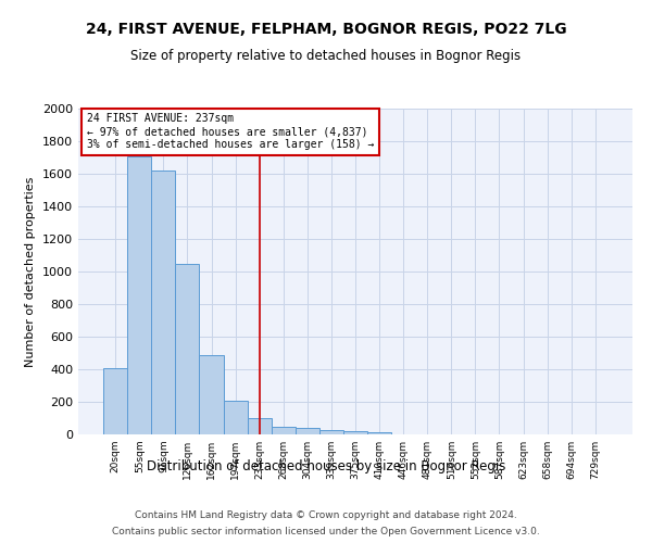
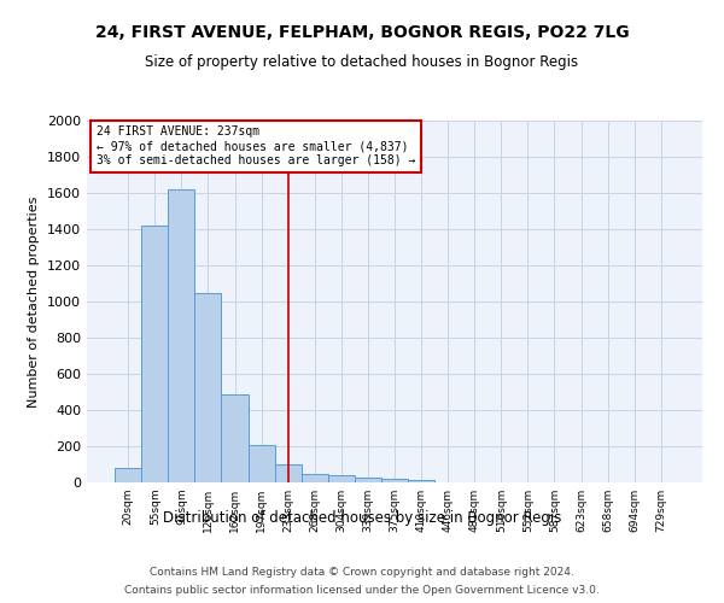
20sqm: 410 -> 80
55sqm: 1710 -> 1420
